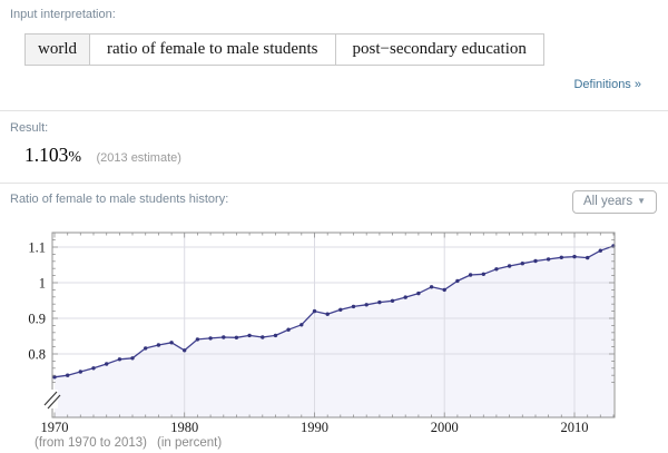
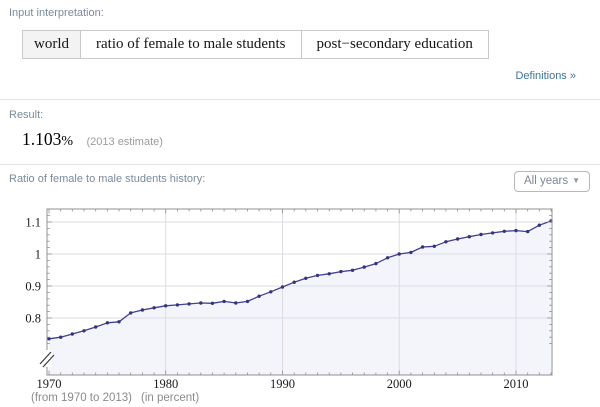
1980: 0.81 -> 0.84
1990: 0.92 -> 0.90
2000: 0.98 -> 1.00
